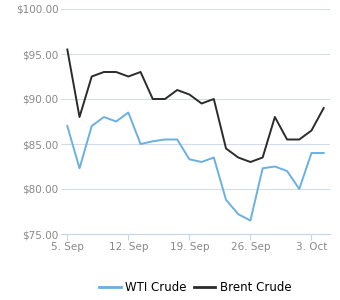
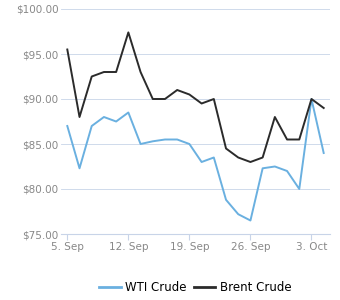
Brent Crude/12. Sep: $92.5 -> $97.4
WTI Crude/19. Sep: $83.3 -> $85.0
WTI Crude/3. Oct: $84.0 -> $90.0
Brent Crude/3. Oct: $86.5 -> $90.0
